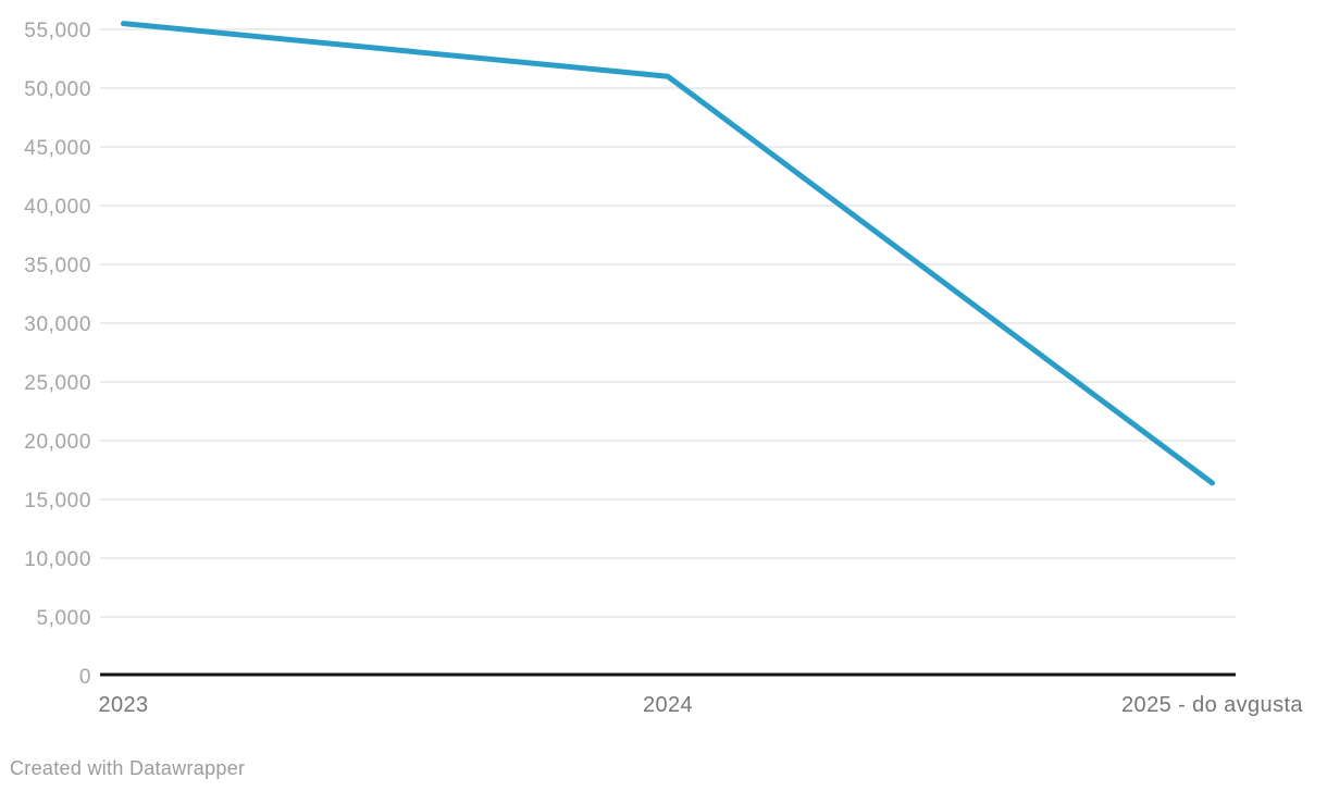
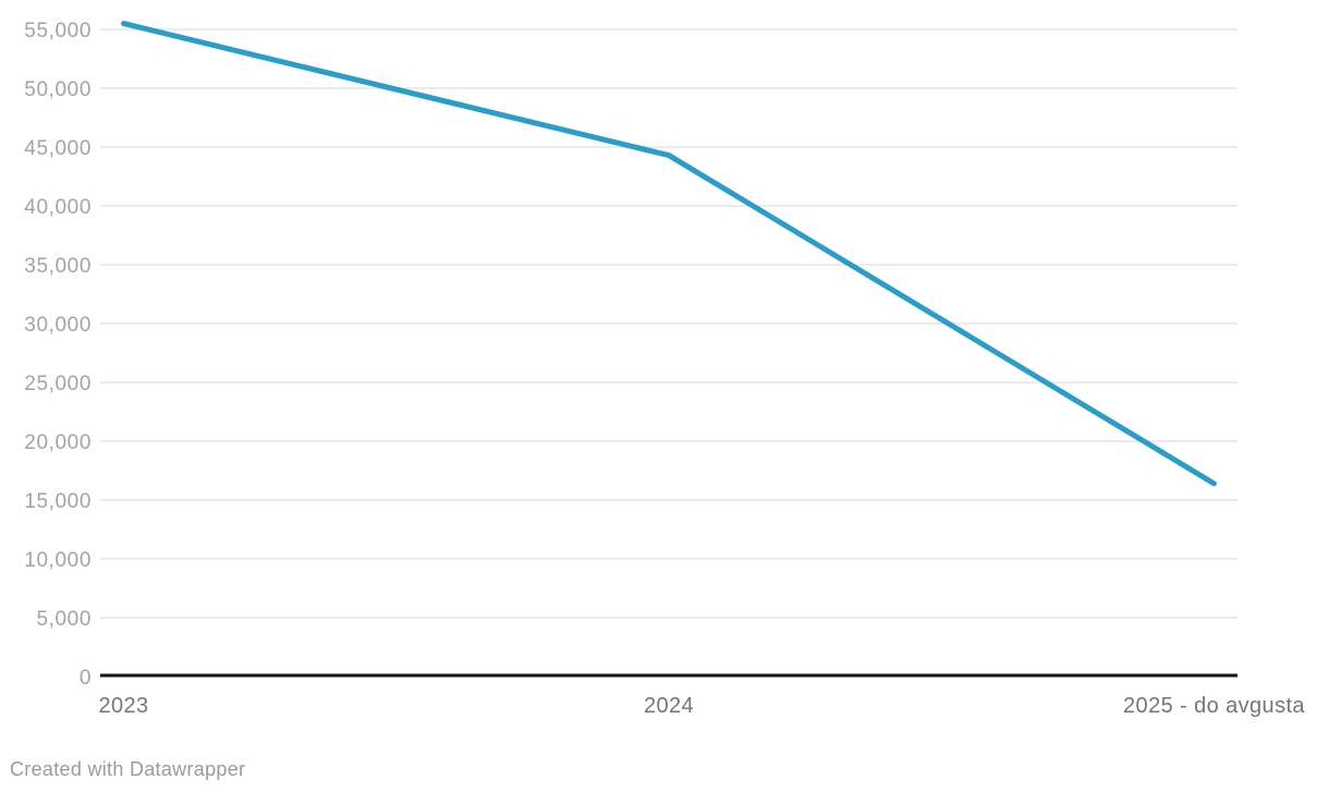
2024: 51000 -> 44300
